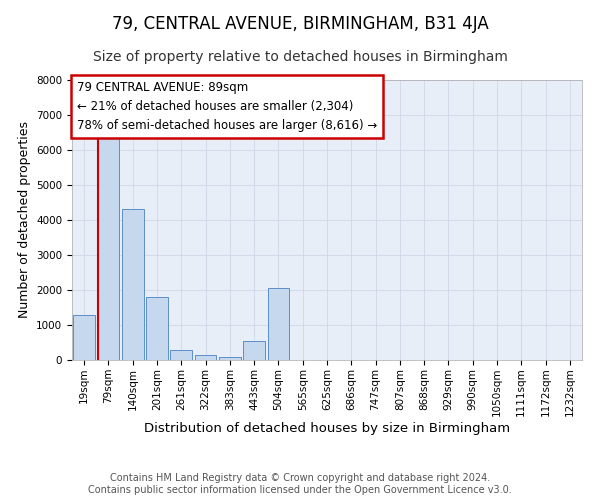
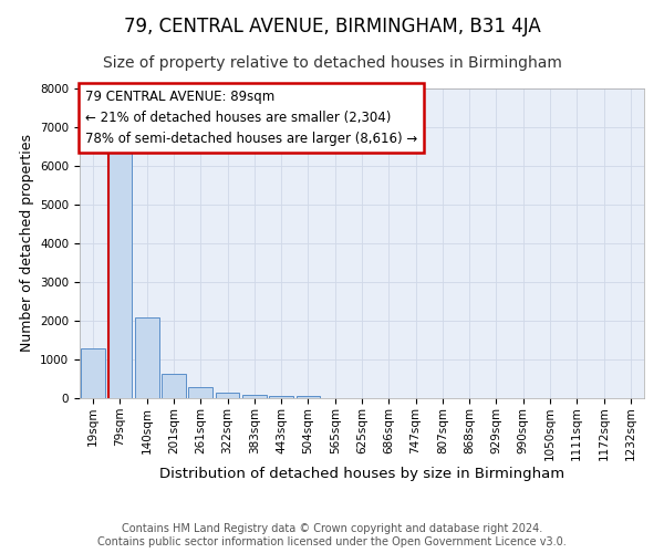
140sqm: 4300 -> 2100
201sqm: 1800 -> 620
443sqm: 550 -> 60
504sqm: 2050 -> 60
